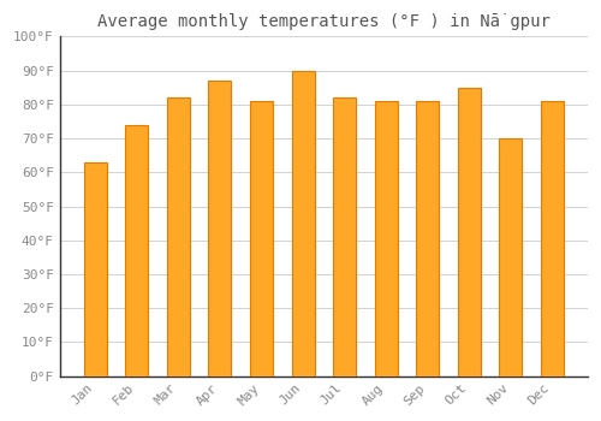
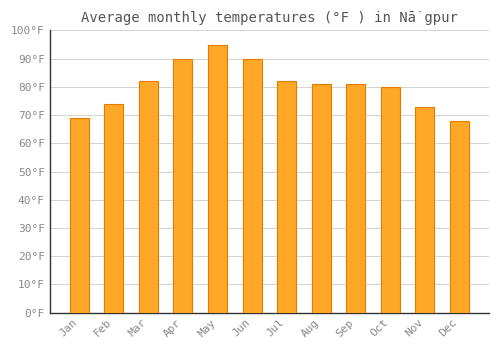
Jan: 63°F -> 69°F
Apr: 87°F -> 90°F
May: 81°F -> 95°F
Oct: 85°F -> 80°F
Nov: 70°F -> 73°F
Dec: 81°F -> 68°F
